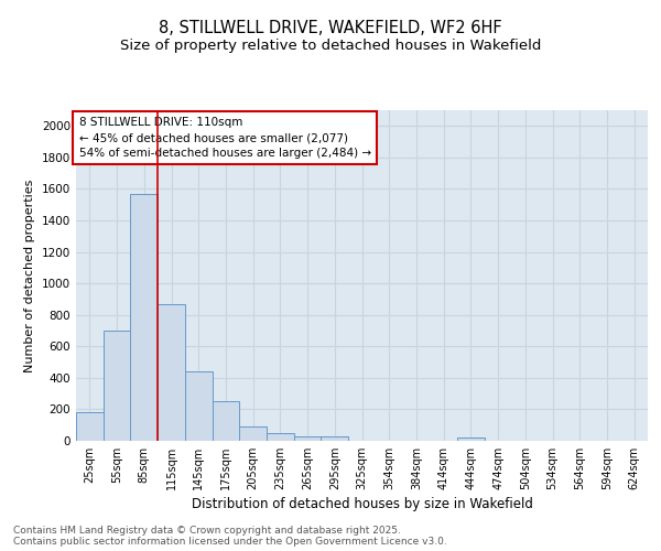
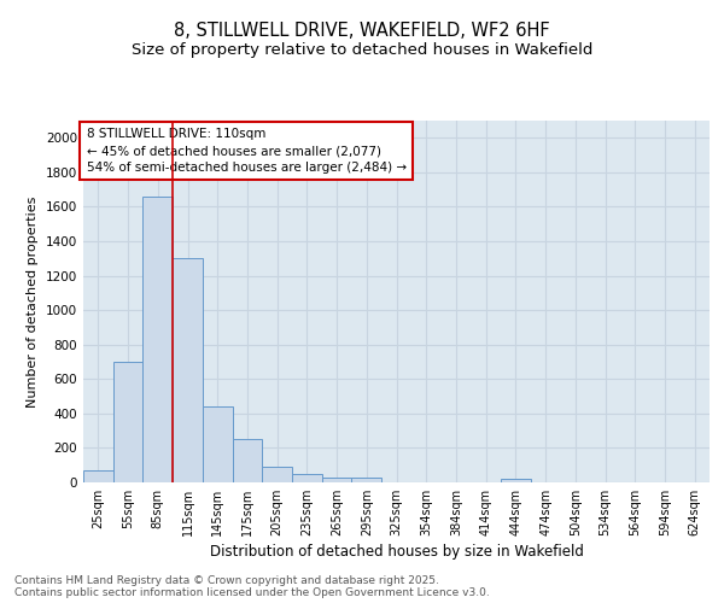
25sqm: 180 -> 70
85sqm: 1570 -> 1660
115sqm: 870 -> 1300
